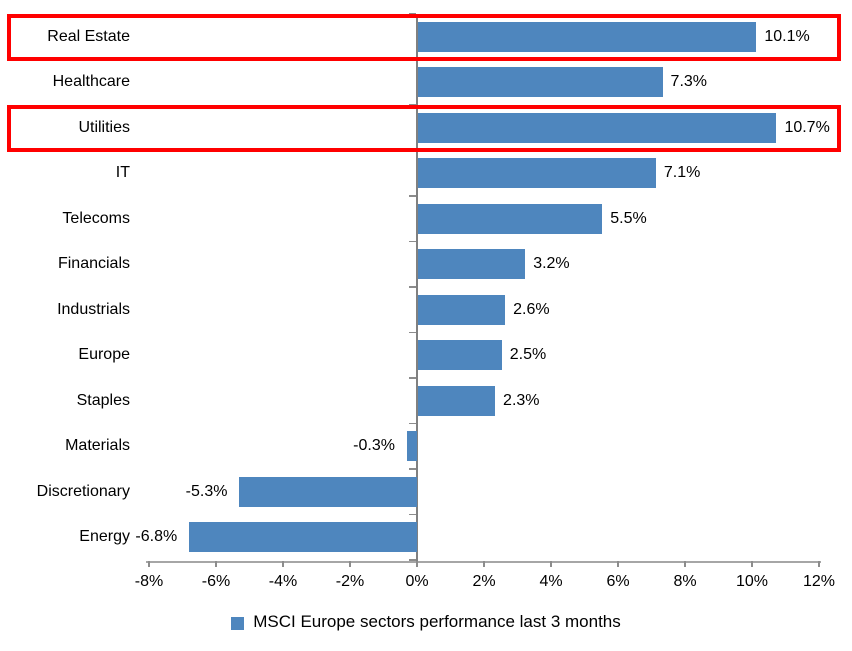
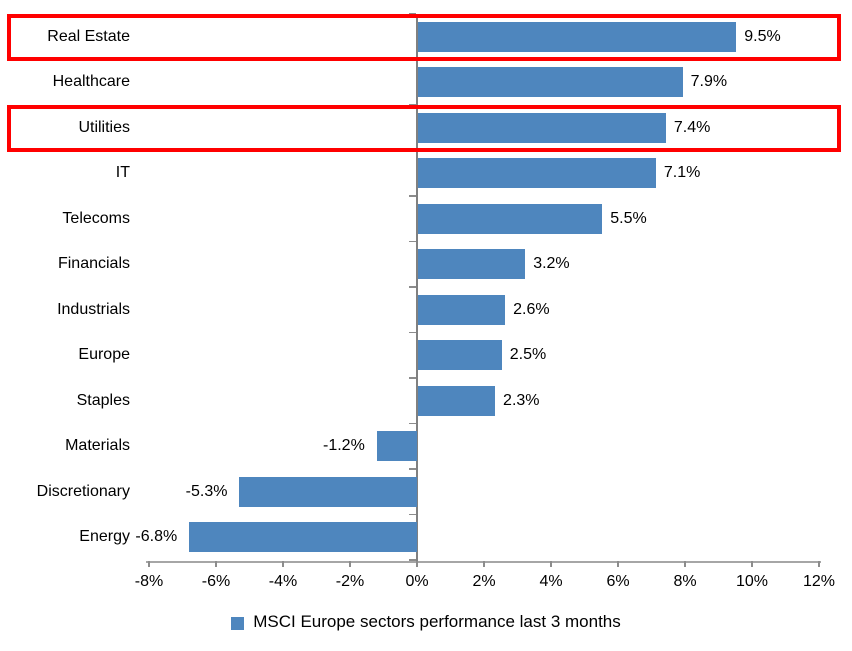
Real Estate: 10.1% -> 9.5%
Healthcare: 7.3% -> 7.9%
Utilities: 10.7% -> 7.4%
Materials: -0.3% -> -1.2%
